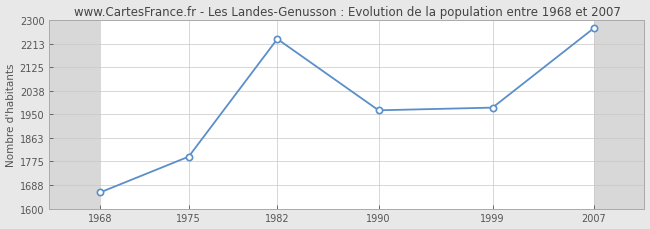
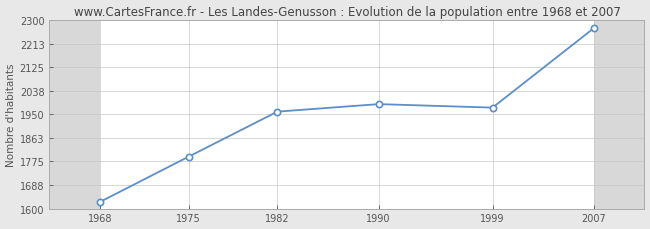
1968: 1660 -> 1625
1982: 2230 -> 1960
1990: 1965 -> 1988
